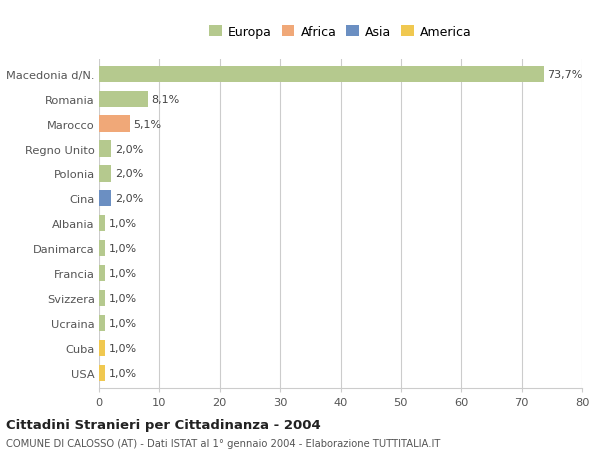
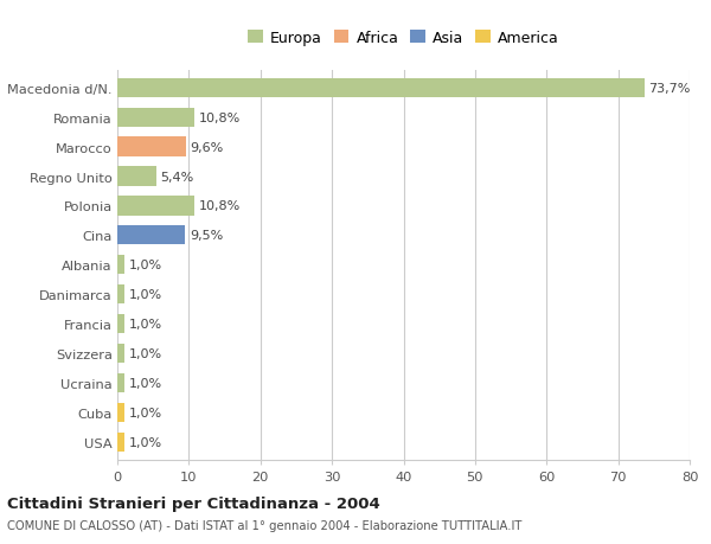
Romania: 8,1% -> 10,8%
Marocco: 5,1% -> 9,6%
Regno Unito: 2,0% -> 5,4%
Polonia: 2,0% -> 10,8%
Cina: 2,0% -> 9,5%
